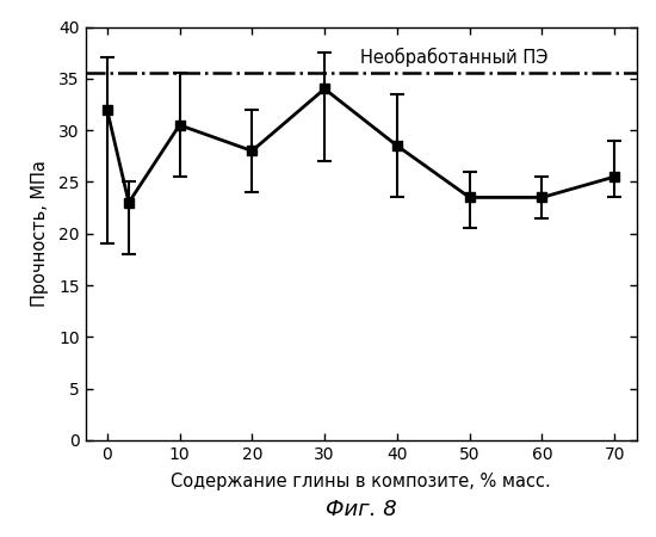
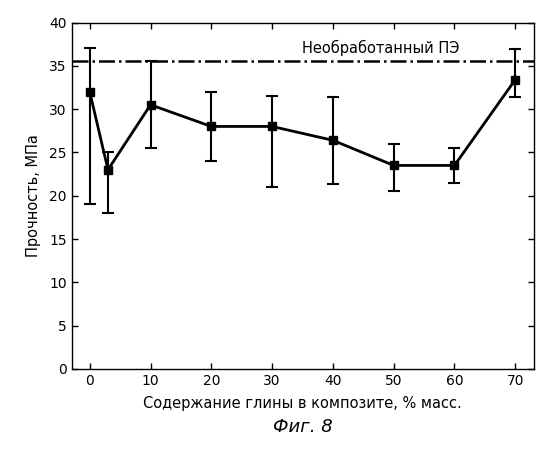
30: 34.0 -> 28.0
40: 28.5 -> 26.4
70: 25.5 -> 33.4
